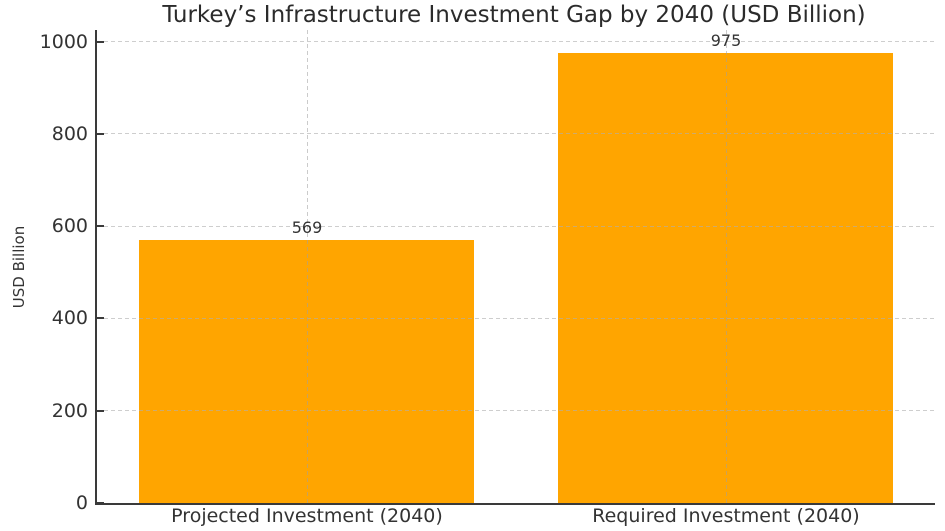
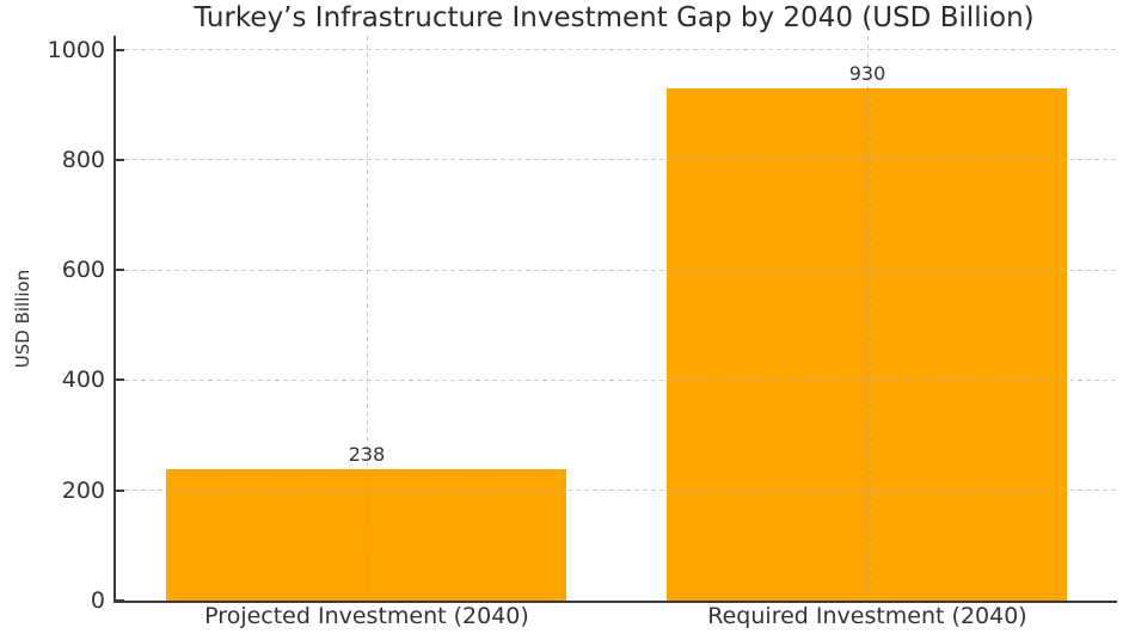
Projected Investment (2040): 569 -> 238
Required Investment (2040): 975 -> 930
